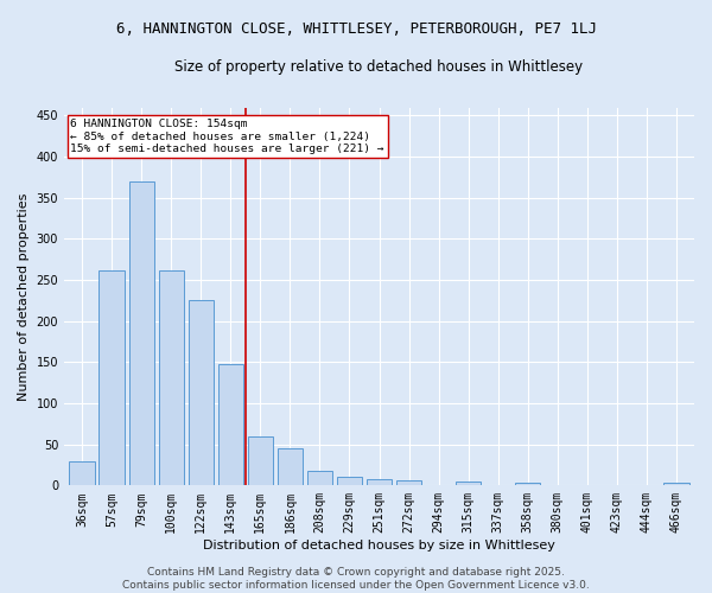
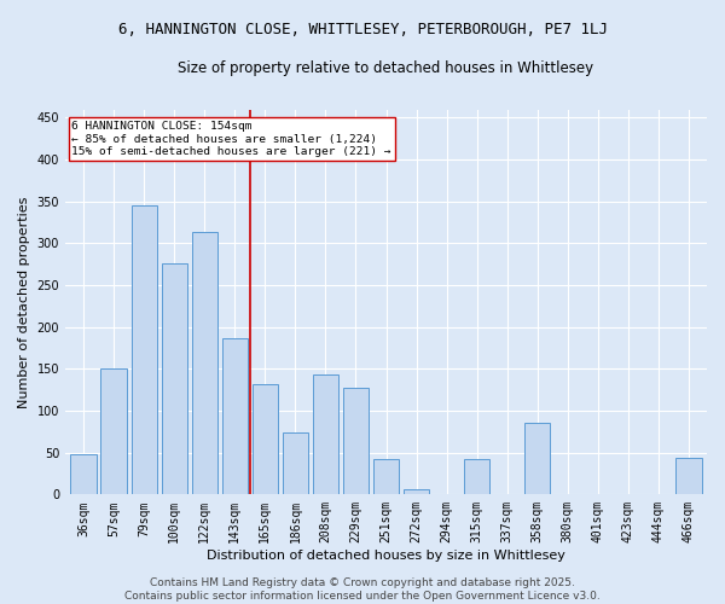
36sqm: 30 -> 48
57sqm: 262 -> 150
79sqm: 370 -> 346
100sqm: 262 -> 276
122sqm: 226 -> 314
143sqm: 148 -> 186
165sqm: 60 -> 132
186sqm: 45 -> 74
208sqm: 18 -> 144
229sqm: 10 -> 128
251sqm: 8 -> 42
315sqm: 5 -> 42
358sqm: 3 -> 86
466sqm: 4 -> 44
